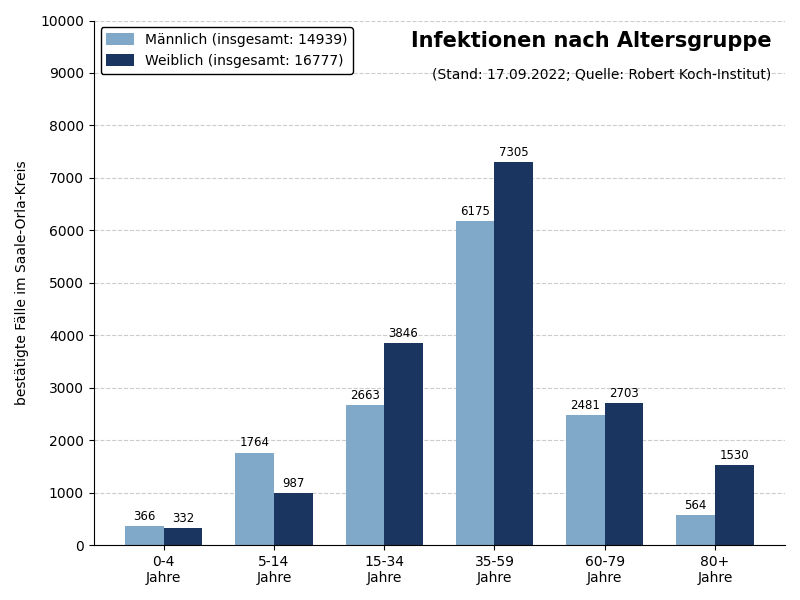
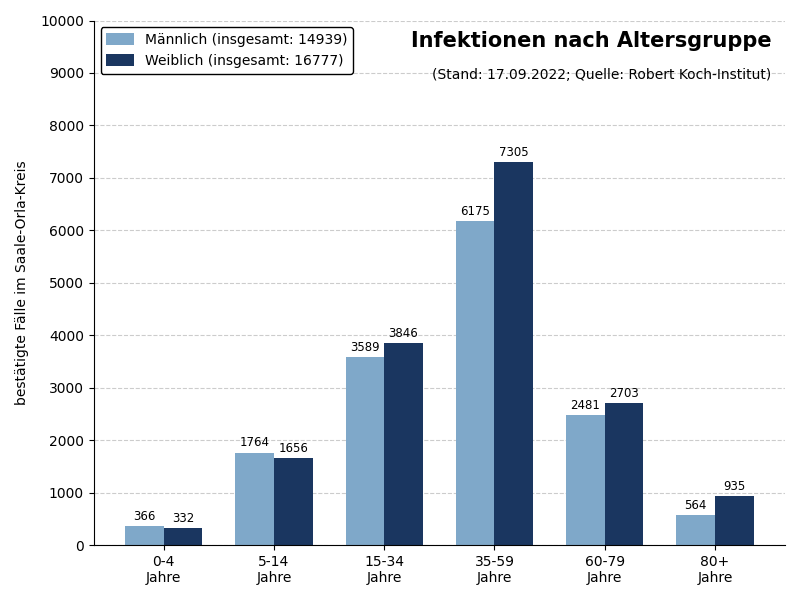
Weiblich (insgesamt: 16777)/5-14 Jahre: 987 -> 1656
Männlich (insgesamt: 14939)/15-34 Jahre: 2663 -> 3589
Weiblich (insgesamt: 16777)/80+ Jahre: 1530 -> 935
